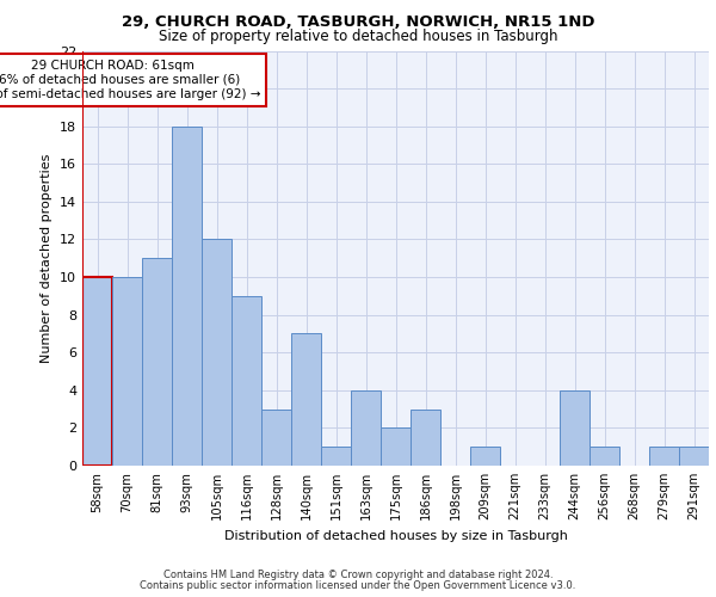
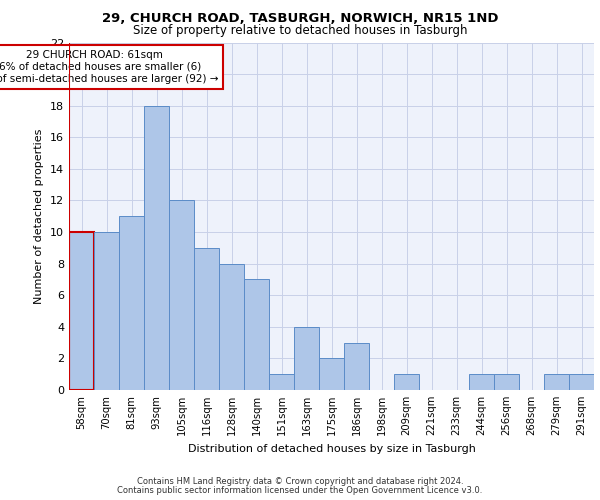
128sqm: 3 -> 8
244sqm: 4 -> 1
